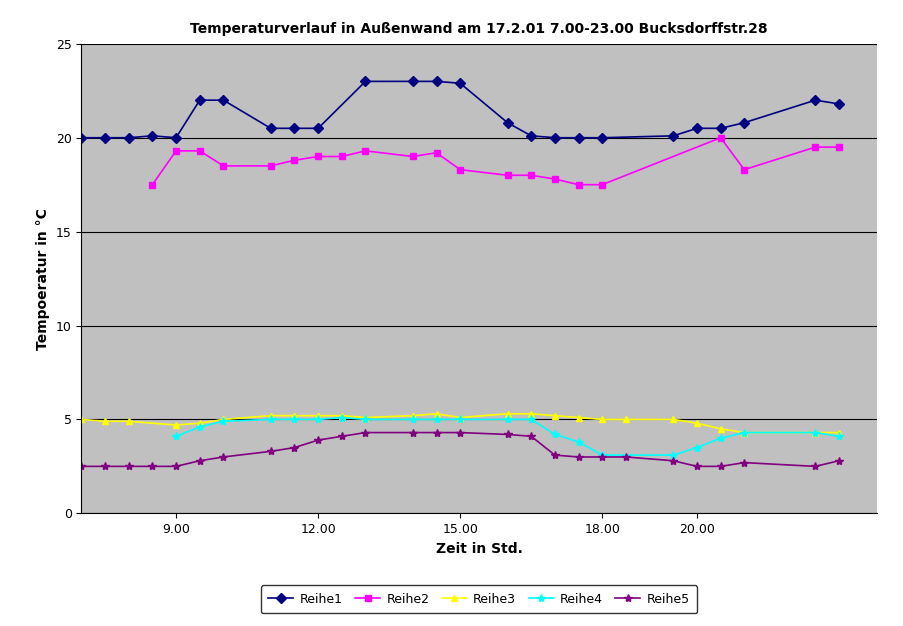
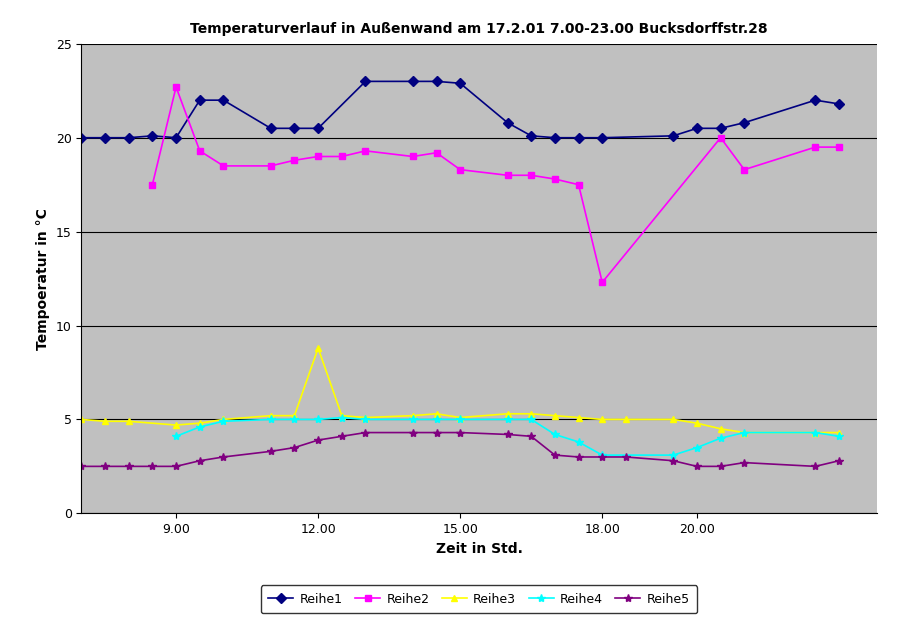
Reihe2/9.00: 19.3 -> 22.7
Reihe3/12.00: 5.2 -> 8.8
Reihe2/18.00: 17.5 -> 12.3
